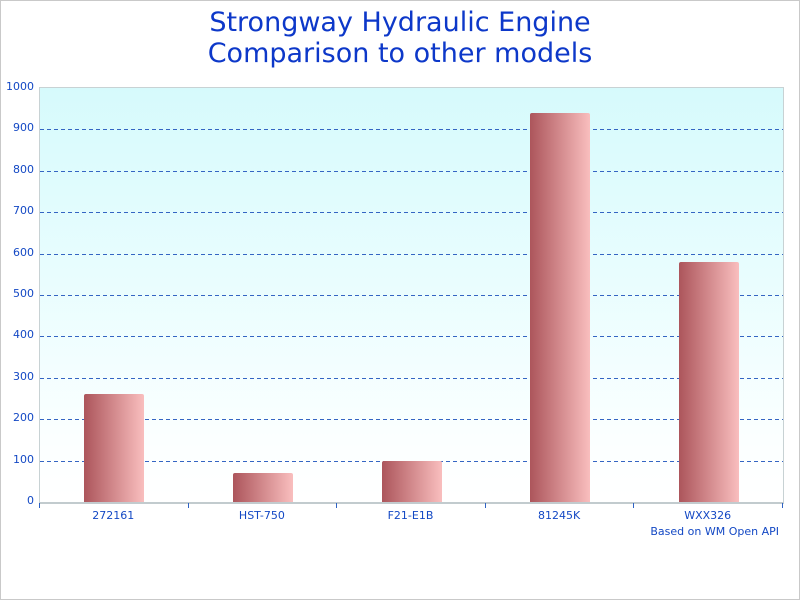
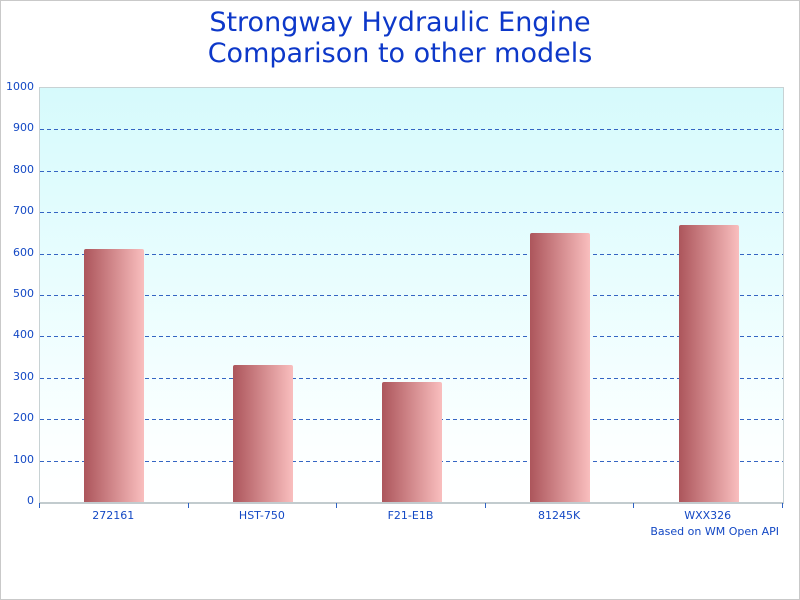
272161: 260 -> 610
HST-750: 70 -> 330
F21-E1B: 100 -> 290
81245K: 940 -> 650
WXX326: 580 -> 670
